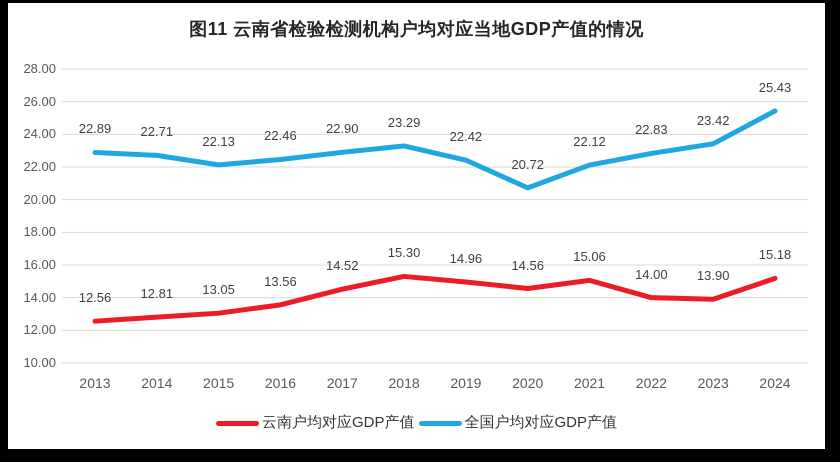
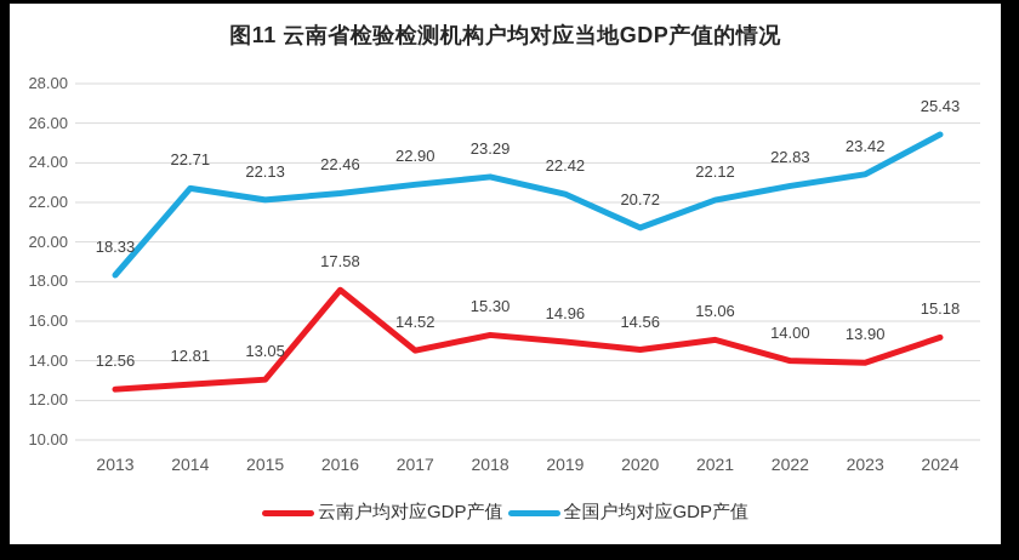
全国户均对应GDP产值/2013: 22.89 -> 18.33
云南户均对应GDP产值/2016: 13.56 -> 17.58
